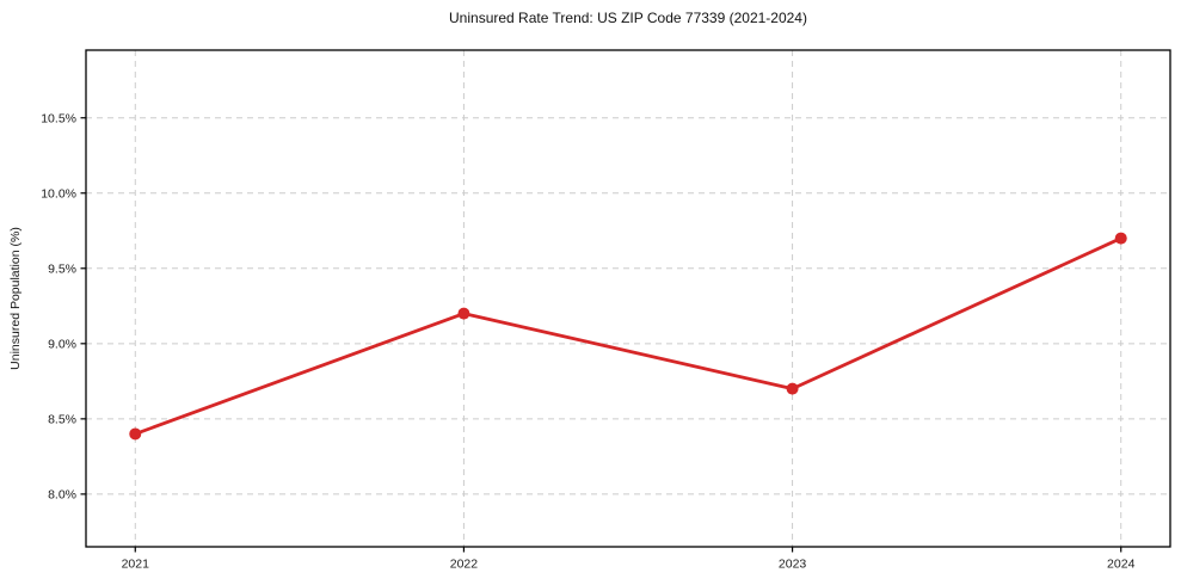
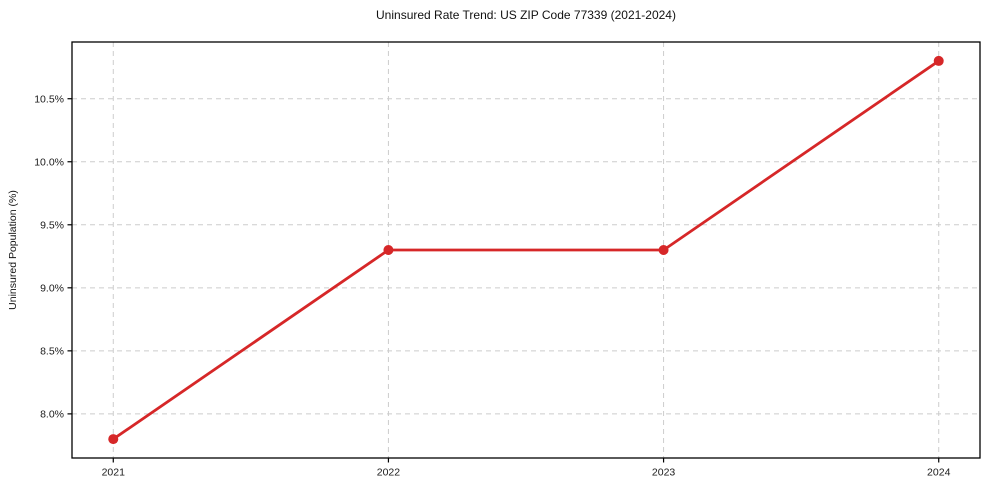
2021: 8.4% -> 7.8%
2022: 9.2% -> 9.3%
2023: 8.7% -> 9.3%
2024: 9.7% -> 10.8%
